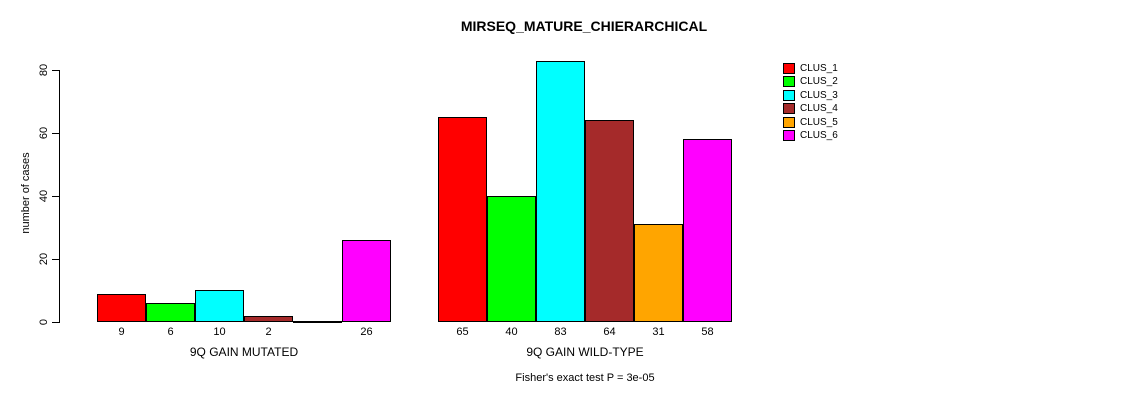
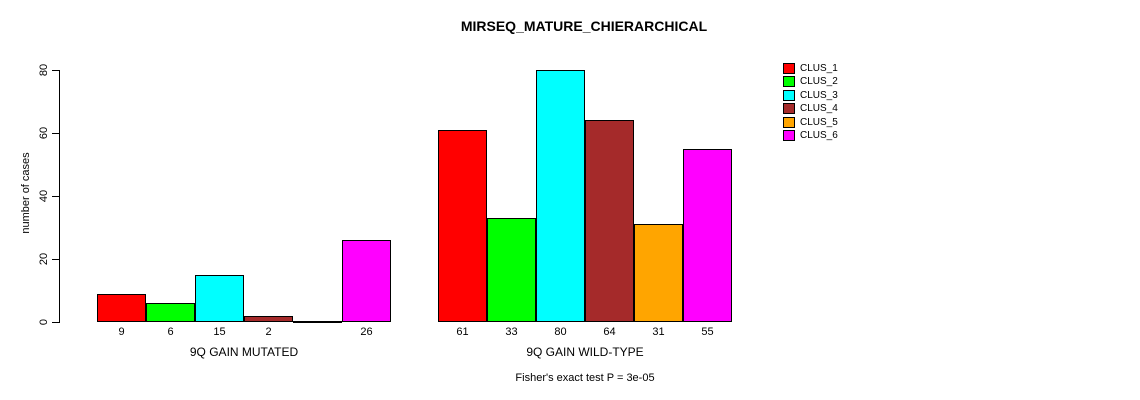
CLUS_3/9Q GAIN MUTATED: 10 -> 15
CLUS_1/9Q GAIN WILD-TYPE: 65 -> 61
CLUS_2/9Q GAIN WILD-TYPE: 40 -> 33
CLUS_3/9Q GAIN WILD-TYPE: 83 -> 80
CLUS_6/9Q GAIN WILD-TYPE: 58 -> 55
